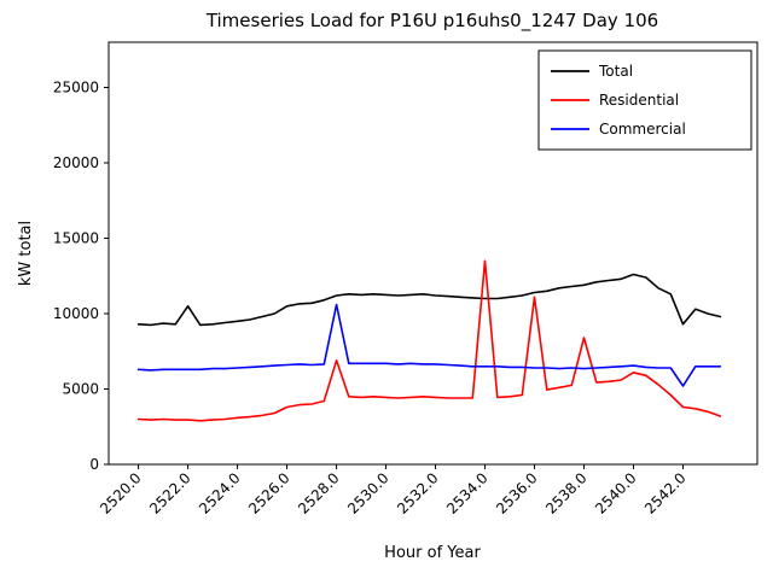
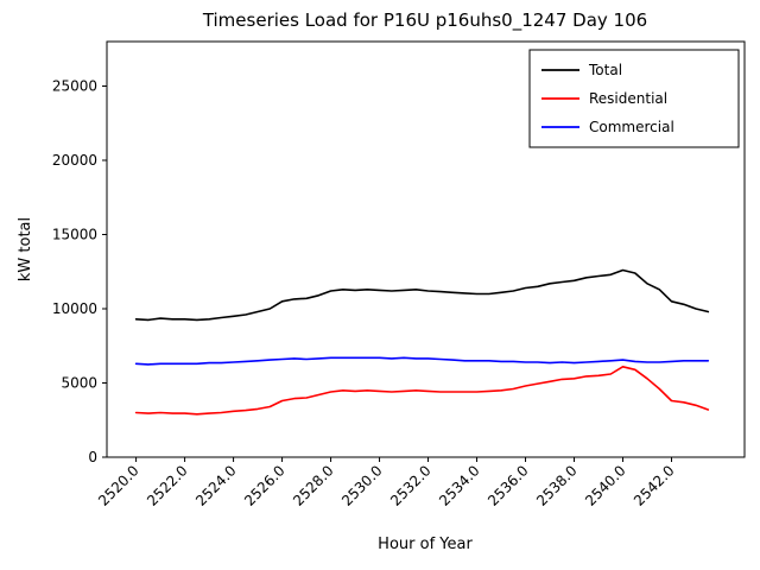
Total/2522.0: 10500 -> 9300
Residential/2528.0: 6900 -> 4400
Commercial/2528.0: 10600 -> 6700
Residential/2534.0: 13500 -> 4400
Residential/2536.0: 11100 -> 4800
Residential/2538.0: 8400 -> 5300
Total/2542.0: 9300 -> 10500
Commercial/2542.0: 5200 -> 6400
